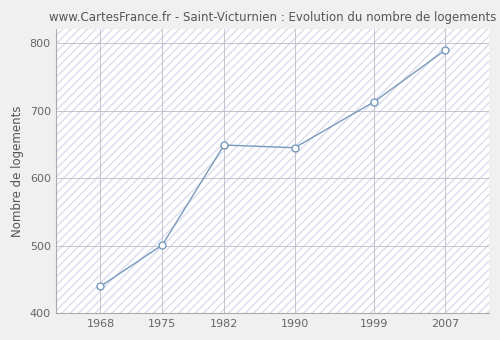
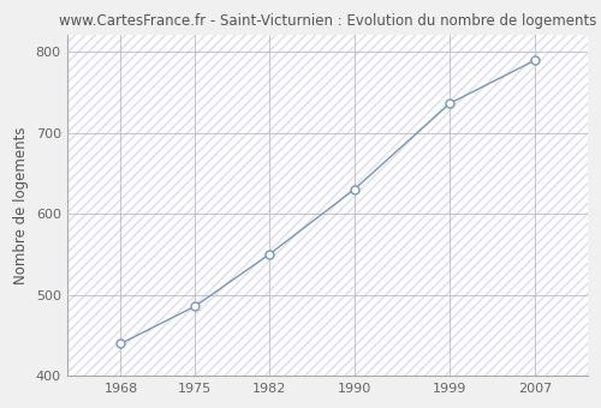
1975: 501 -> 486
1982: 649 -> 550
1990: 645 -> 630
1999: 713 -> 736
